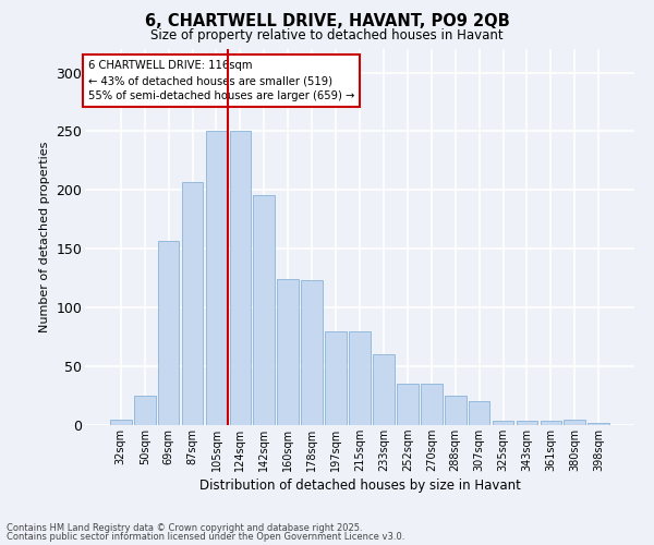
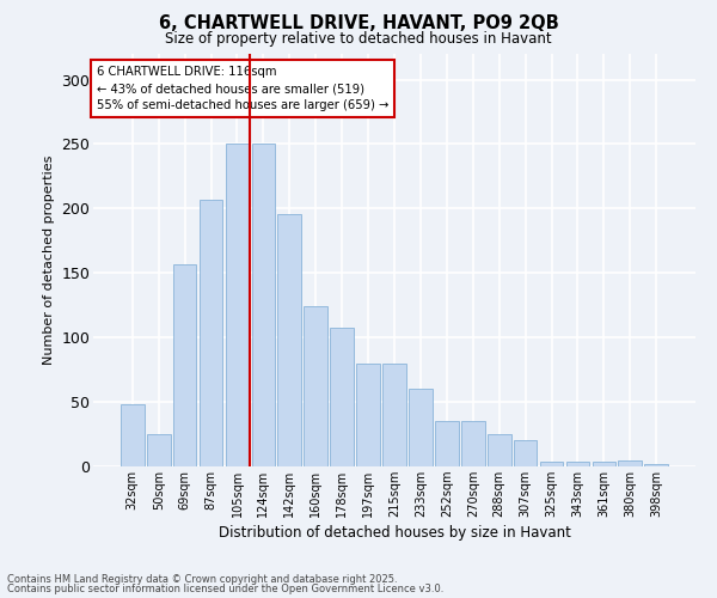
32sqm: 5 -> 48
178sqm: 123 -> 108
